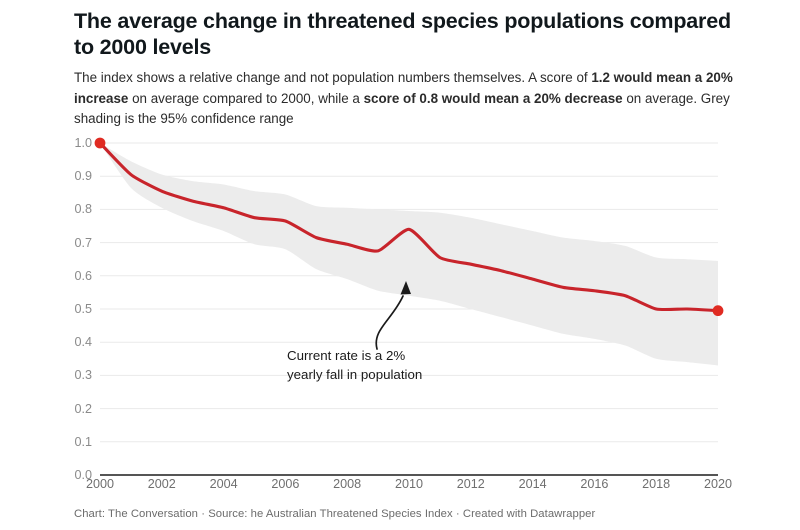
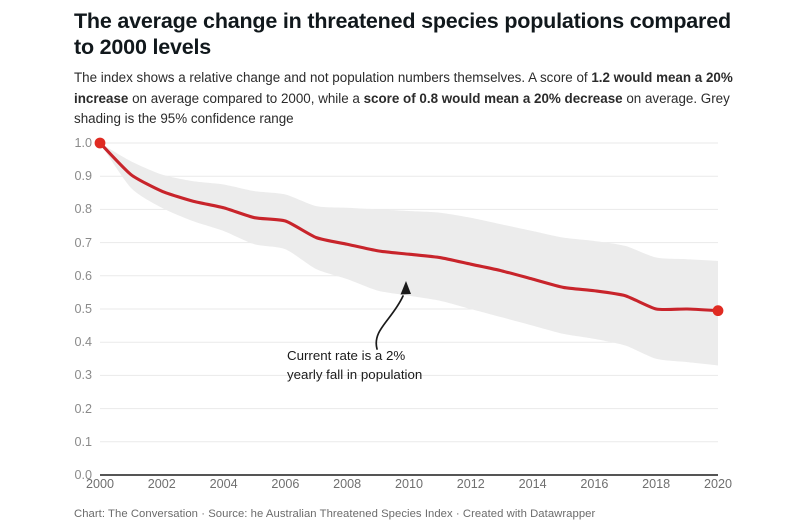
2010: 0.74 -> 0.67
